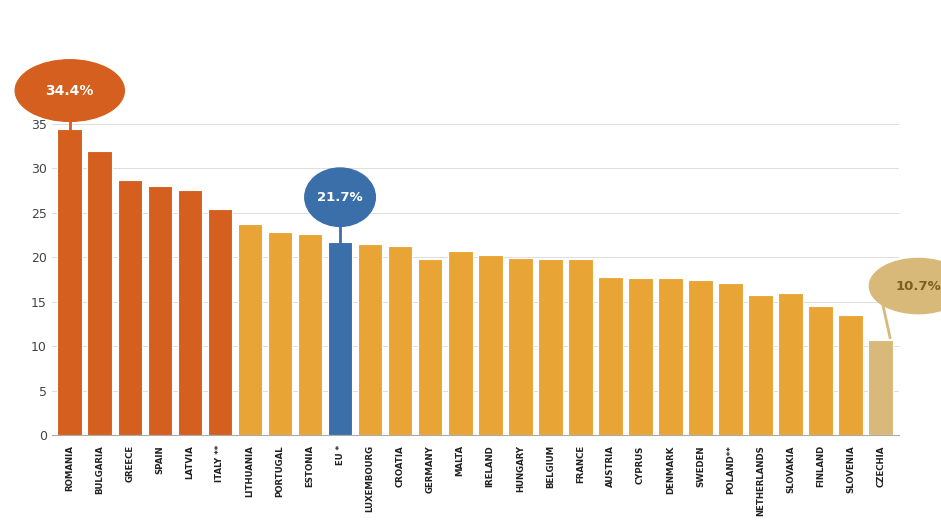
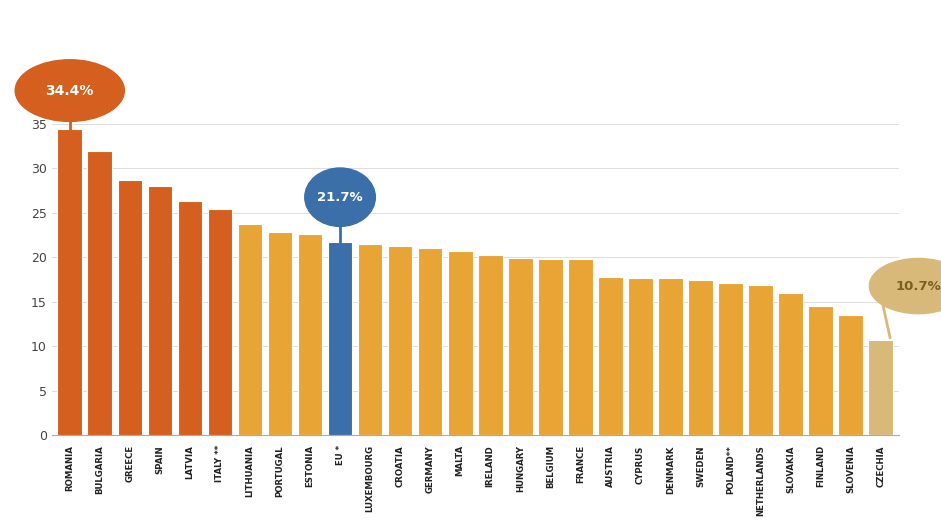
LATVIA: 27.6 -> 26.4
GERMANY: 19.8 -> 21.1
NETHERLANDS: 15.8 -> 16.9
